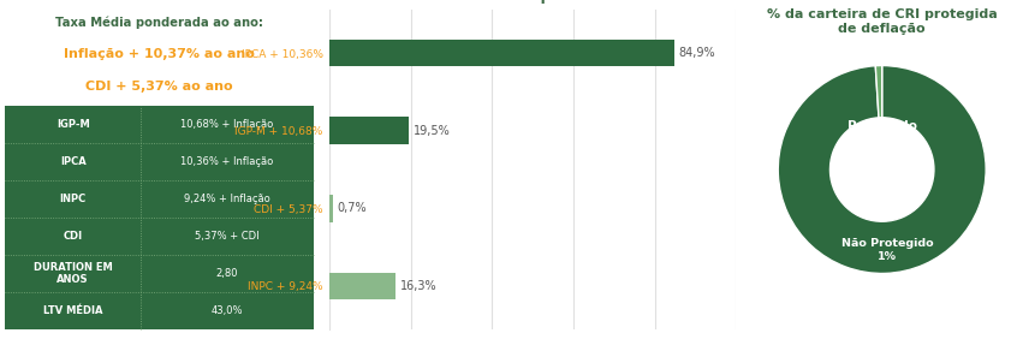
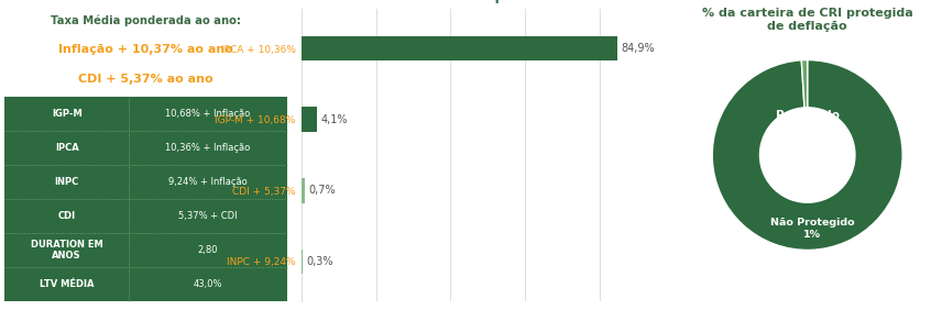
IGP-M + 10,68%: 19,5% -> 4,1%
INPC + 9,24%: 16,3% -> 0,3%
